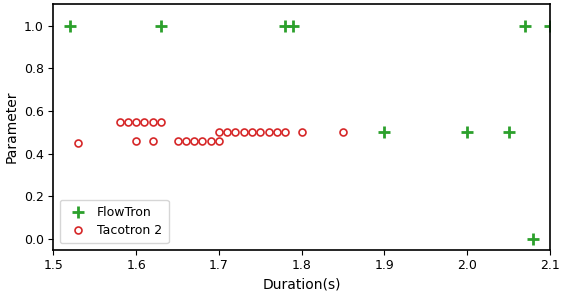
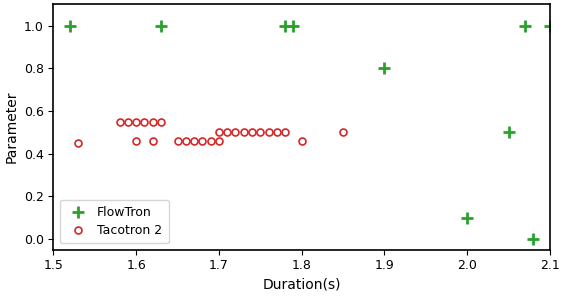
Tacotron 2/1.8: 0.50 -> 0.46
FlowTron/1.9: 0.5 -> 0.8
FlowTron/2.0: 0.5 -> 0.1
